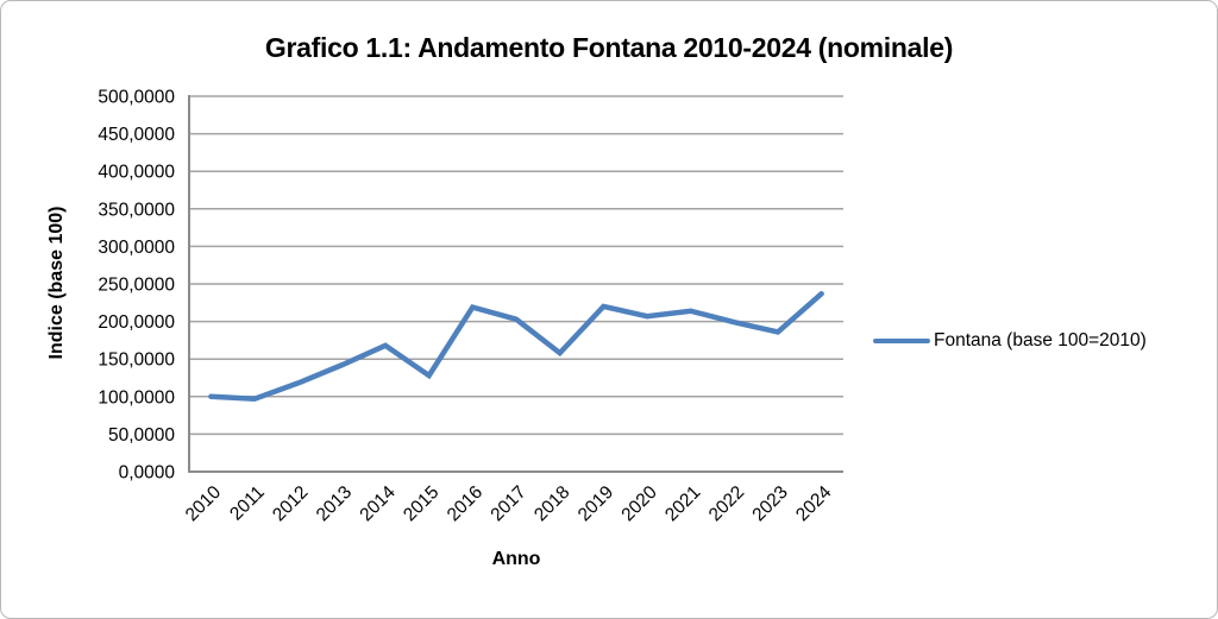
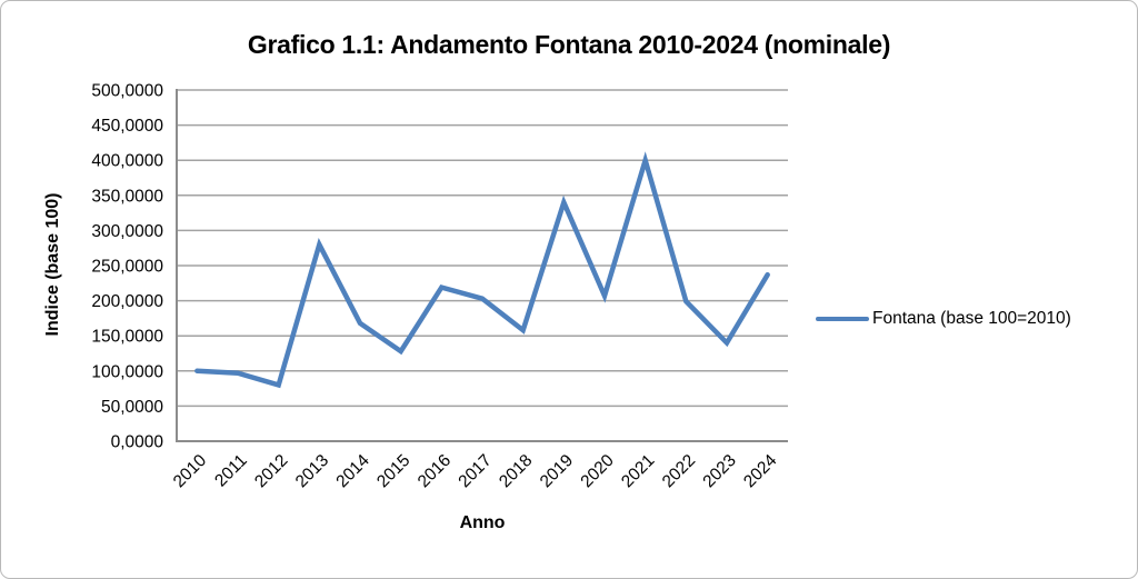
2012: 120 -> 80
2013: 140 -> 280
2019: 220 -> 340
2021: 210 -> 400
2023: 190 -> 140
